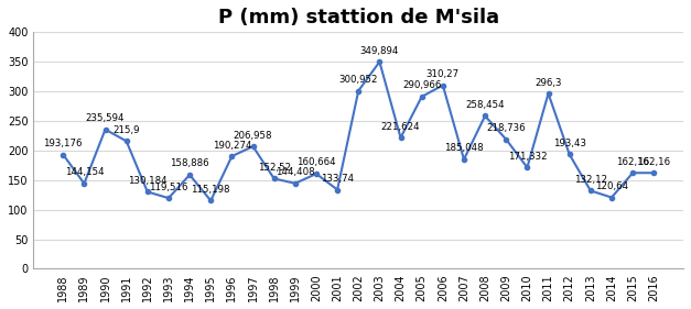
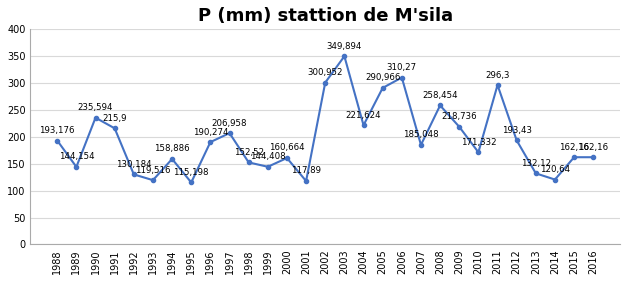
2001: 133,74 -> 117,89
